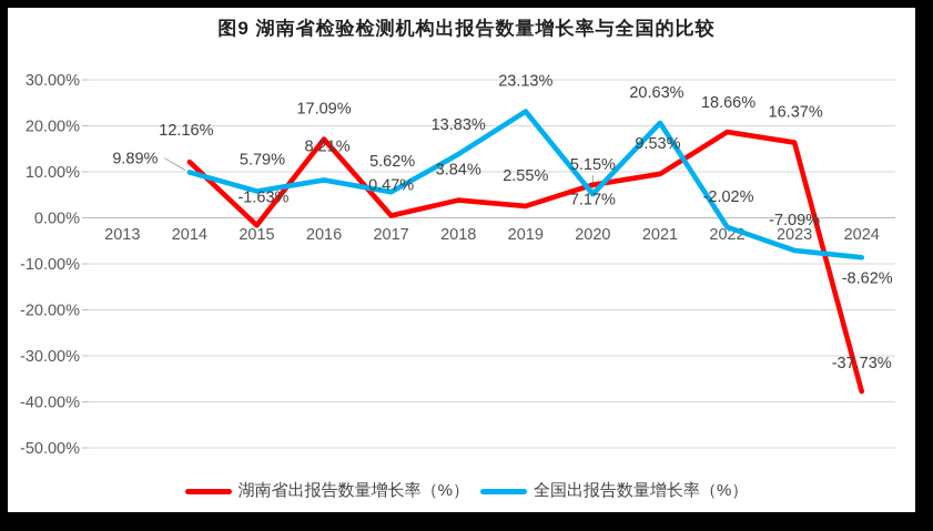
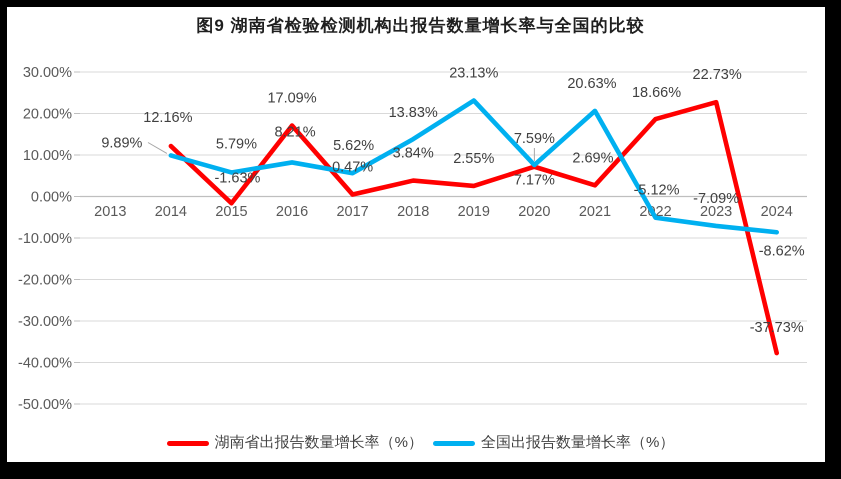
全国出报告数量增长率（%）/2020: 5.15% -> 7.59%
湖南省出报告数量增长率（%）/2021: 9.53% -> 2.69%
全国出报告数量增长率（%）/2022: -2.02% -> -5.12%
湖南省出报告数量增长率（%）/2023: 16.37% -> 22.73%
